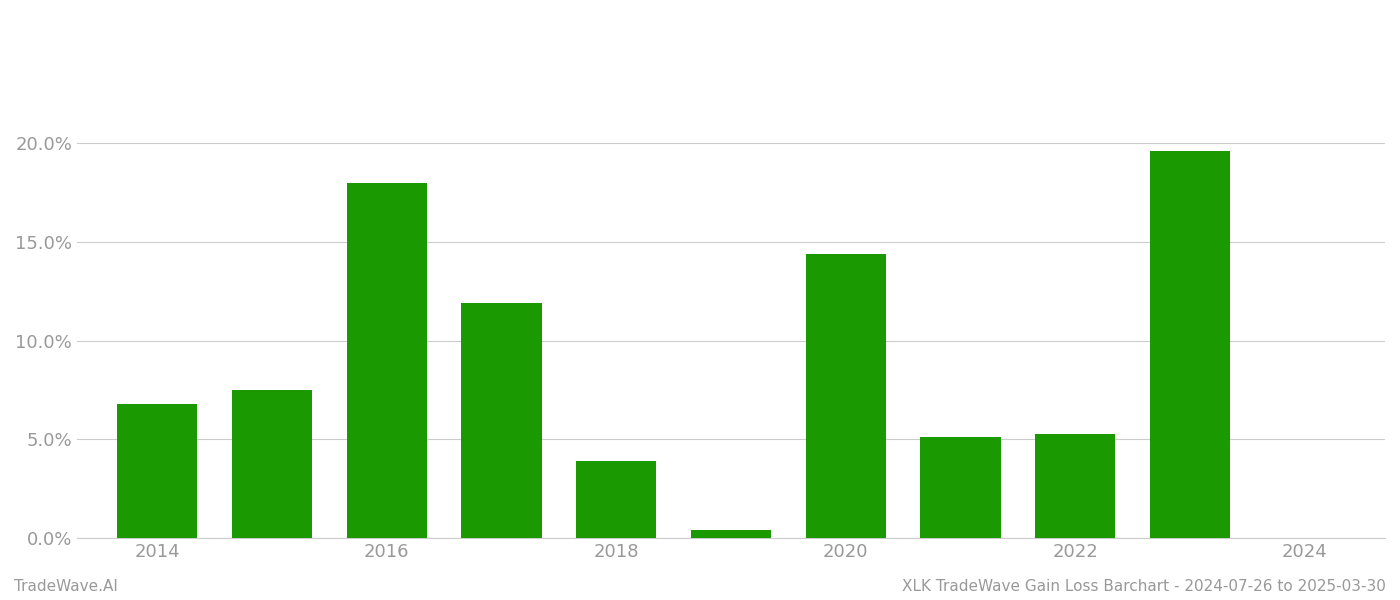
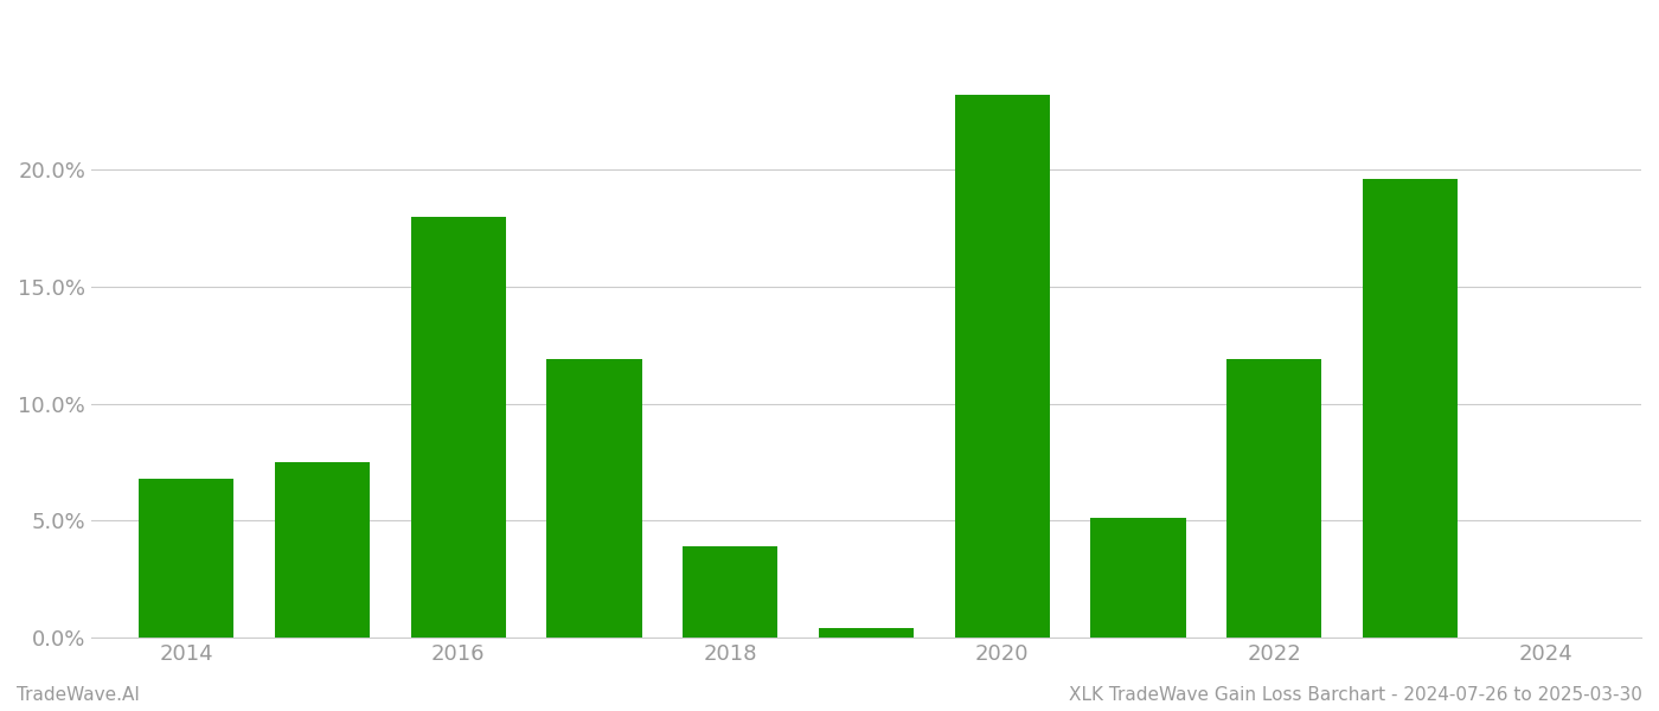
2020: 14.4% -> 23.2%
2022: 5.3% -> 11.9%
